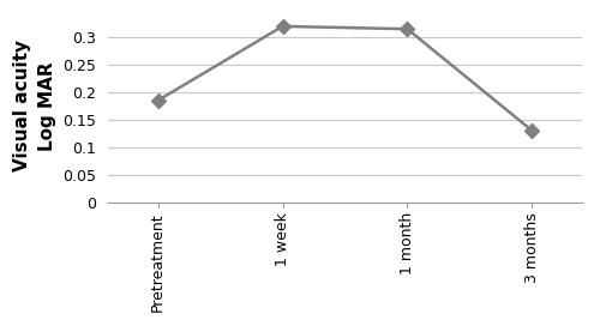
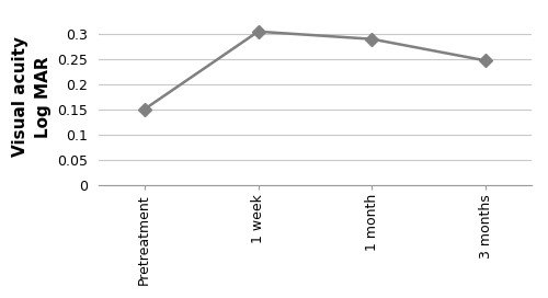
Pretreatment: 0.185 -> 0.150
1 week: 0.320 -> 0.305
1 month: 0.315 -> 0.290
3 months: 0.130 -> 0.247
